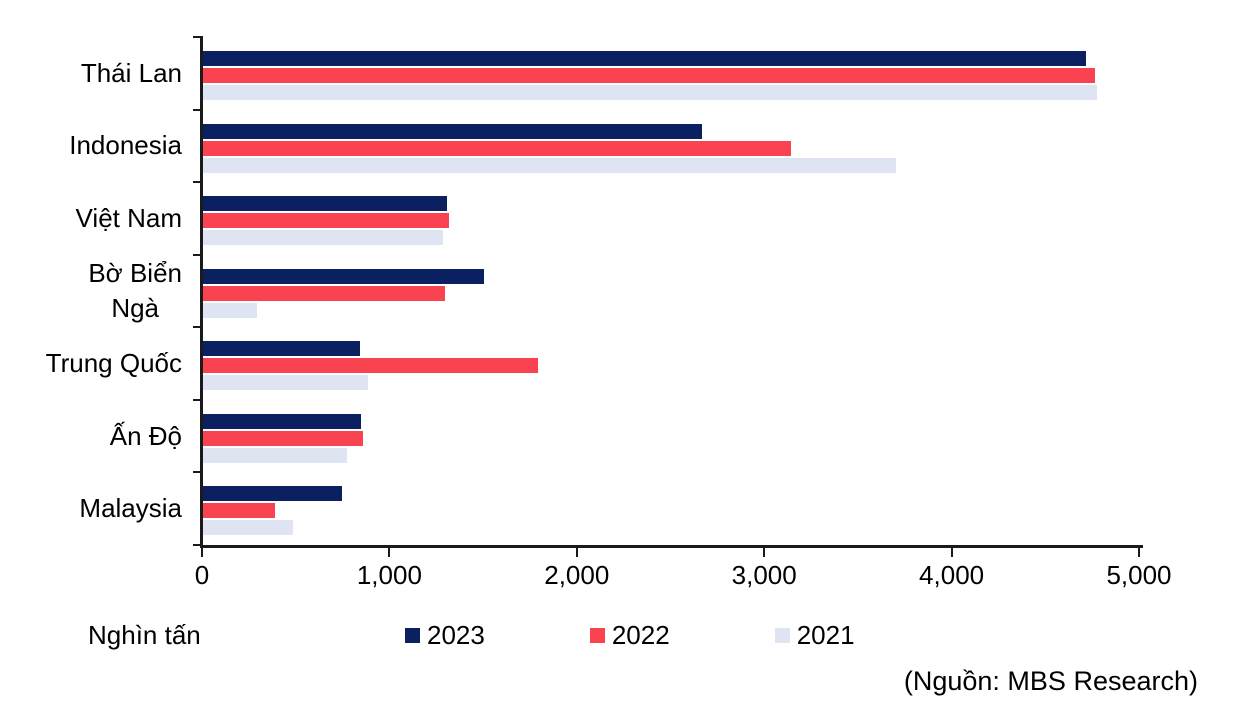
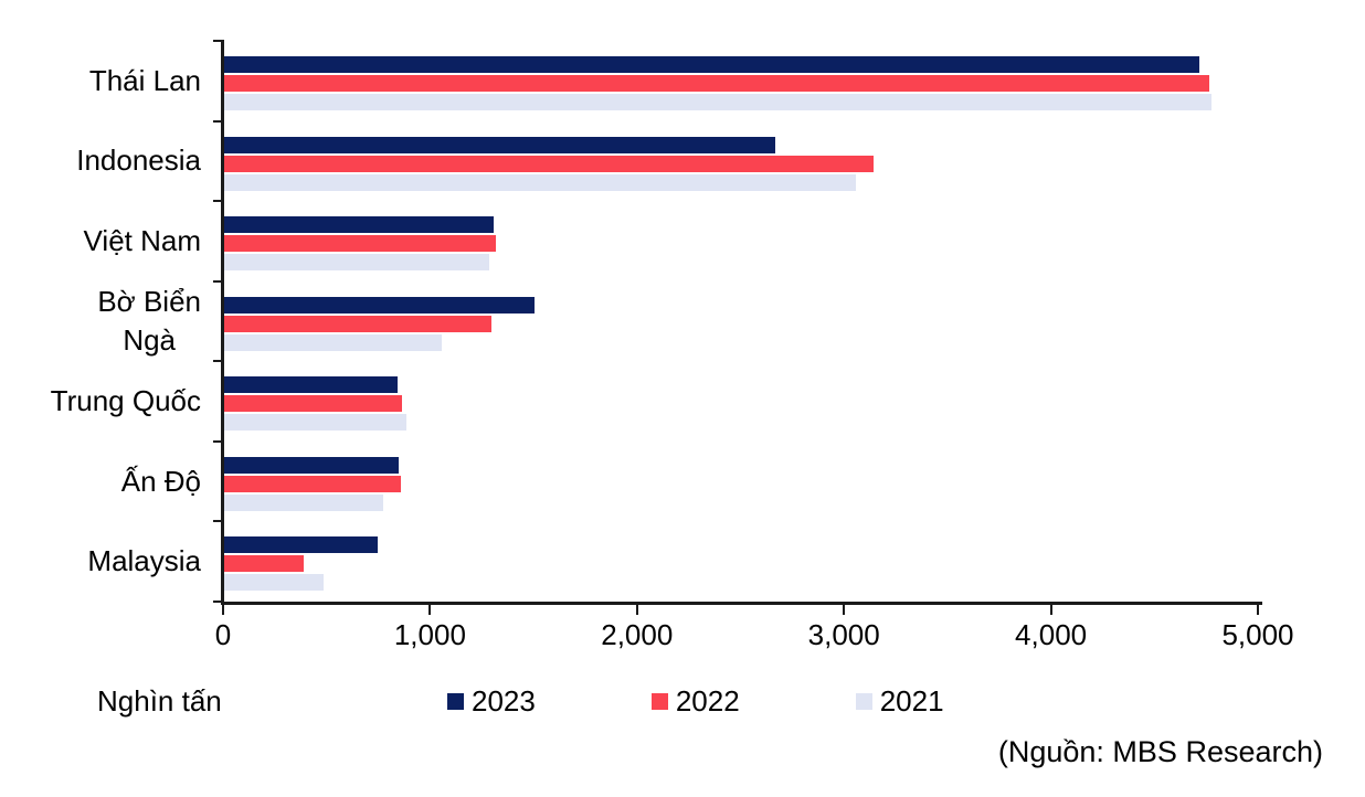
2021/Indonesia: 3700 -> 3050
2021/Bờ Biển Ngà: 290 -> 1050
2022/Trung Quốc: 1790 -> 860
